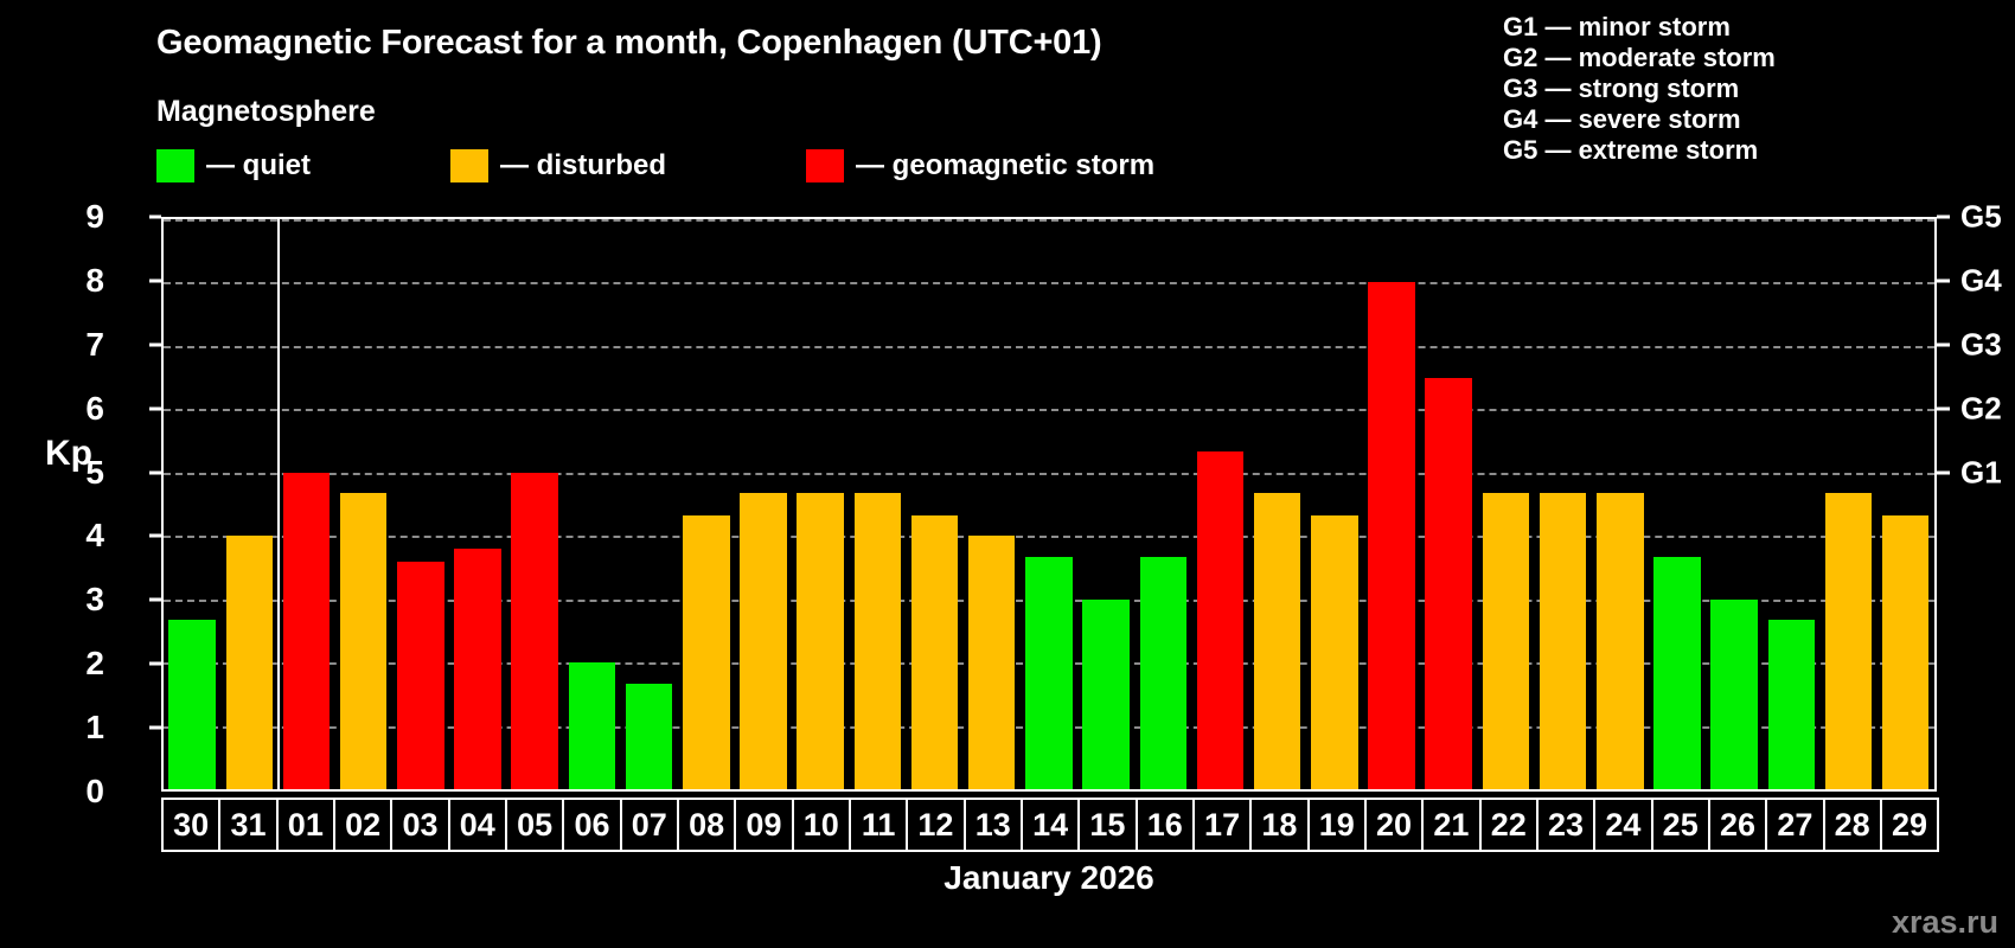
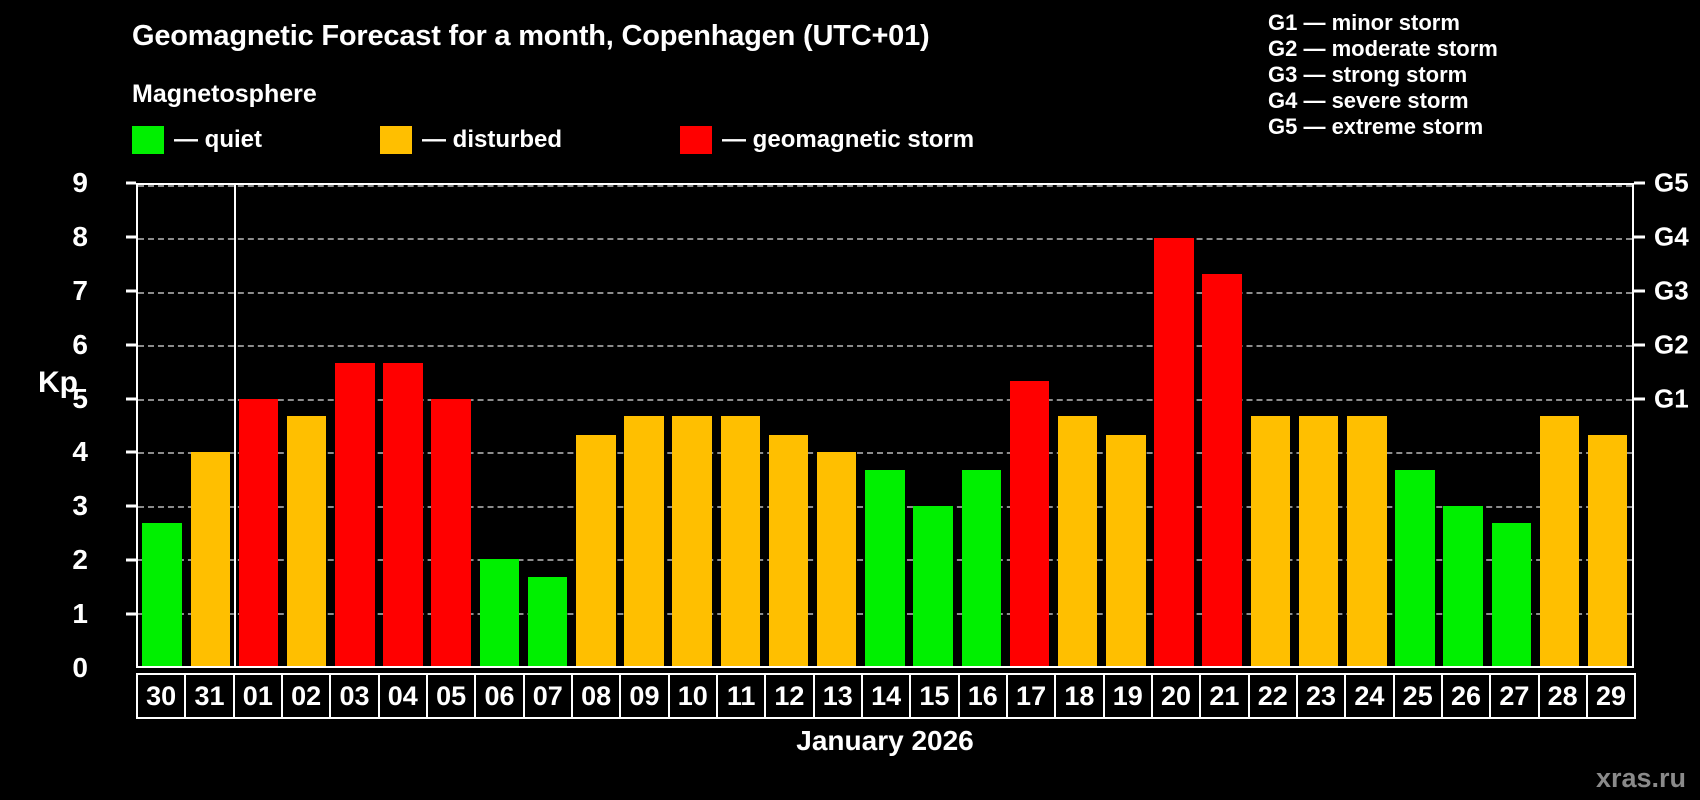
03: 3.6 -> 5.7
04: 3.8 -> 5.7
21: 6.5 -> 7.3
